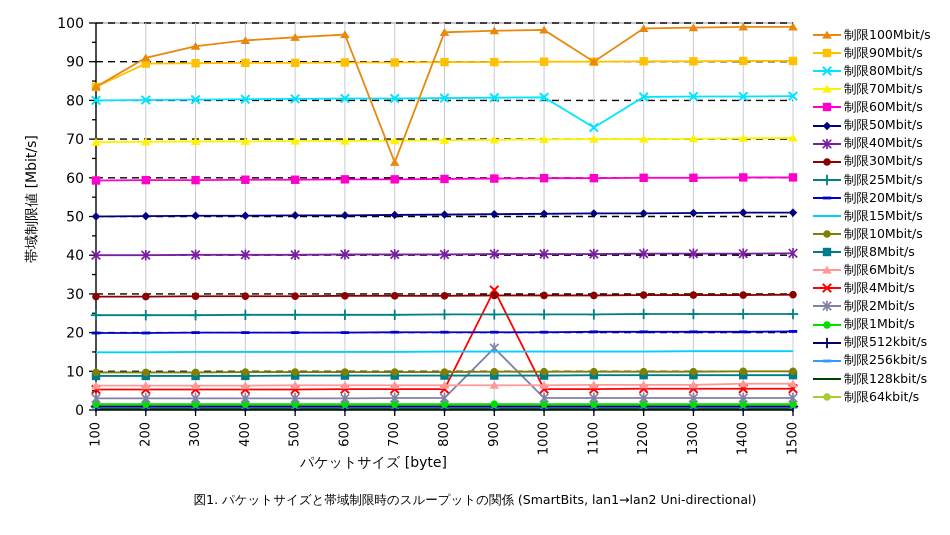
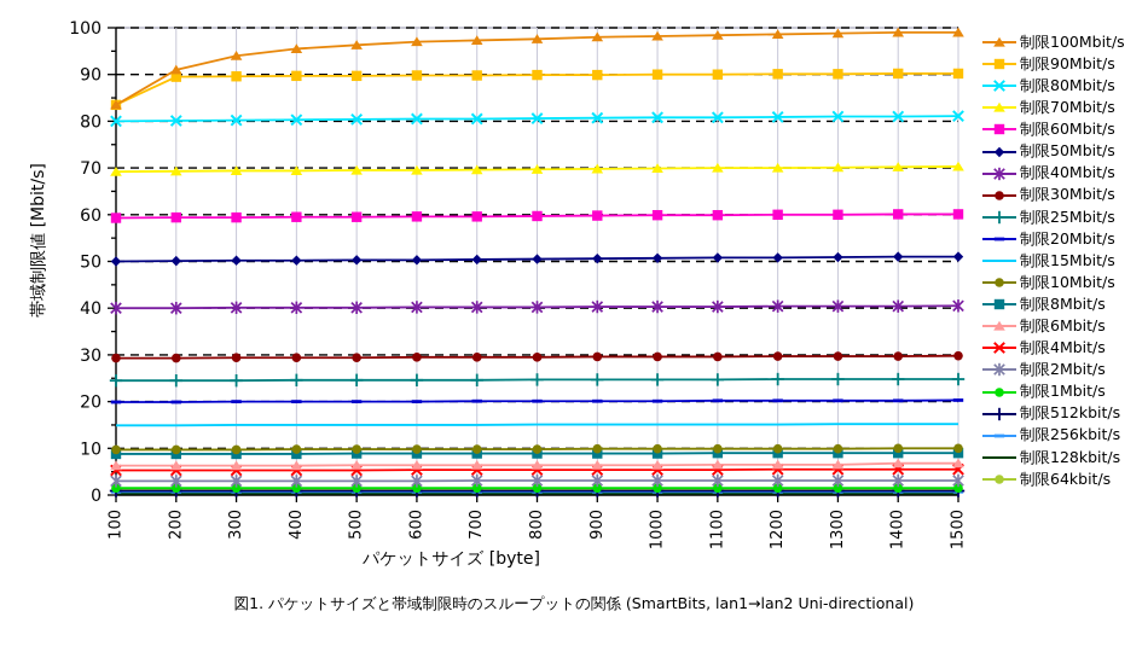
制限100Mbit/s/700: 64 -> 97
制限4Mbit/s/900: 31 -> 5
制限2Mbit/s/900: 16 -> 3
制限100Mbit/s/1100: 90 -> 98
制限80Mbit/s/1100: 73 -> 81
